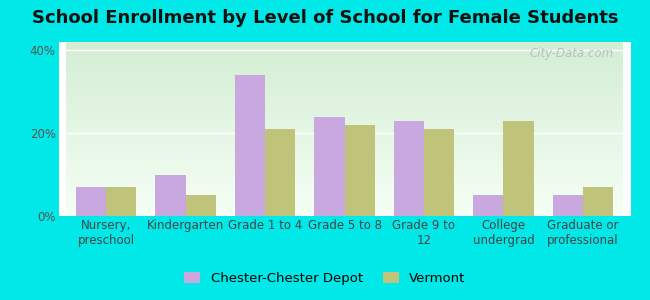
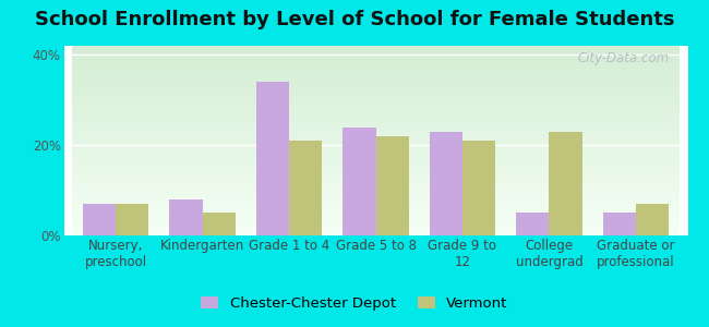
Chester-Chester Depot/Kindergarten: 10% -> 8%
